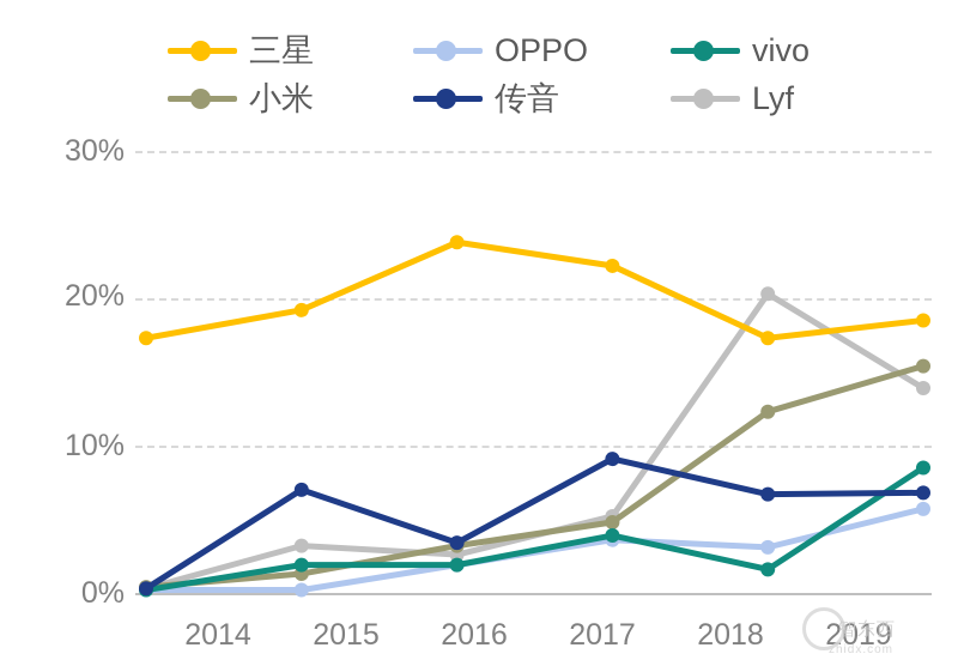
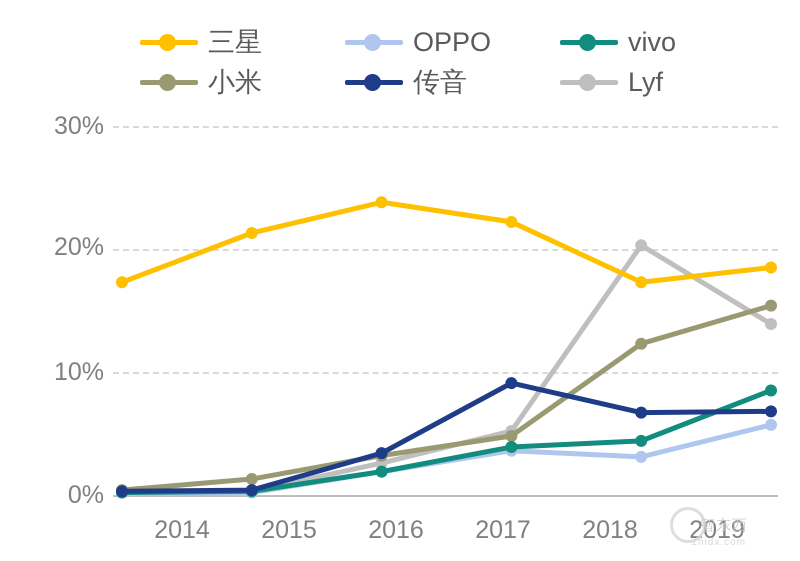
三星/2015: 19.2% -> 21.3%
vivo/2015: 1.9% -> 0.3%
传音/2015: 7.0% -> 0.4%
Lyf/2015: 3.2% -> 0.3%
vivo/2018: 1.6% -> 4.4%
